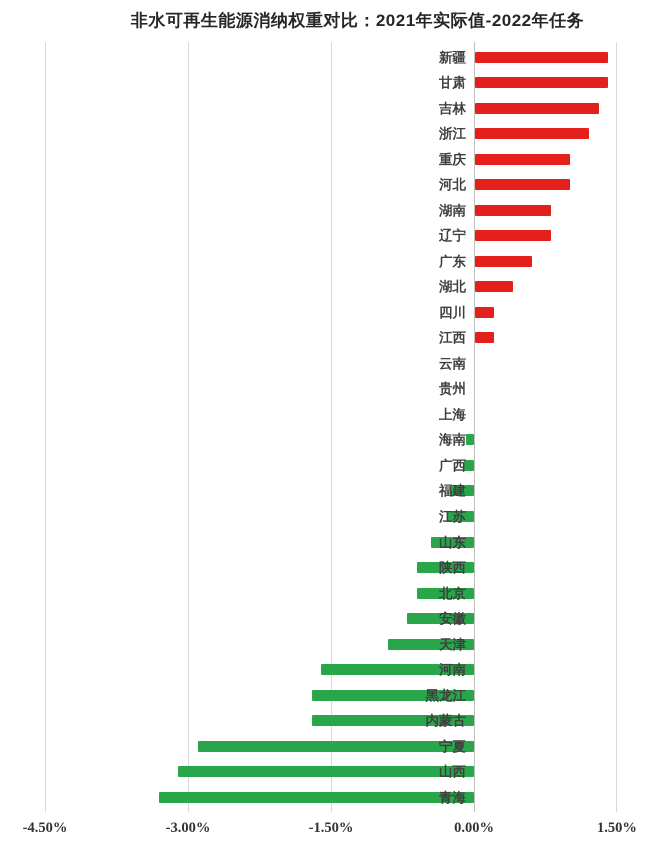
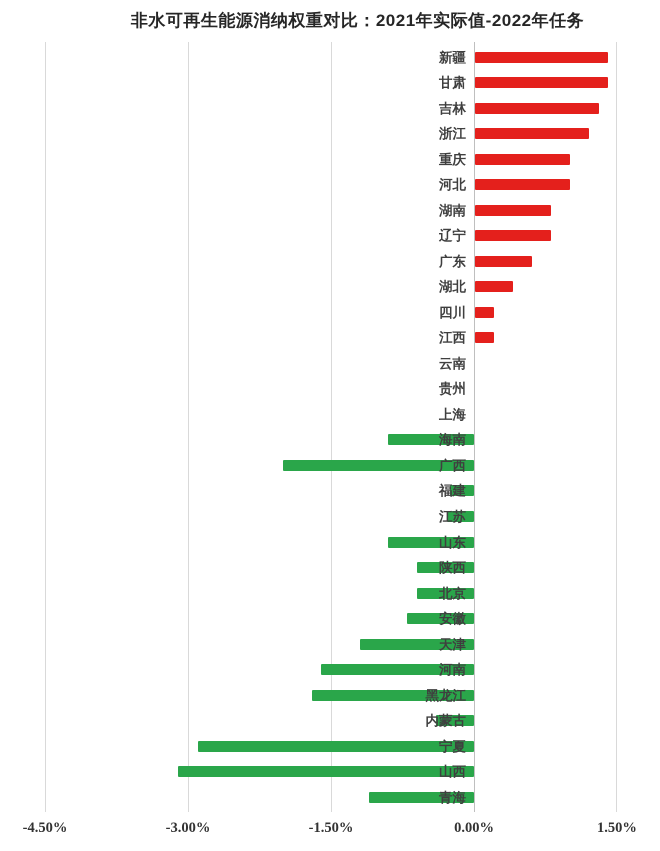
海南: -0.1% -> -0.9%
广西: -0.1% -> -2.0%
山东: -0.5% -> -0.9%
天津: -0.9% -> -1.2%
内蒙古: -1.7% -> -0.4%
青海: -3.3% -> -1.1%
